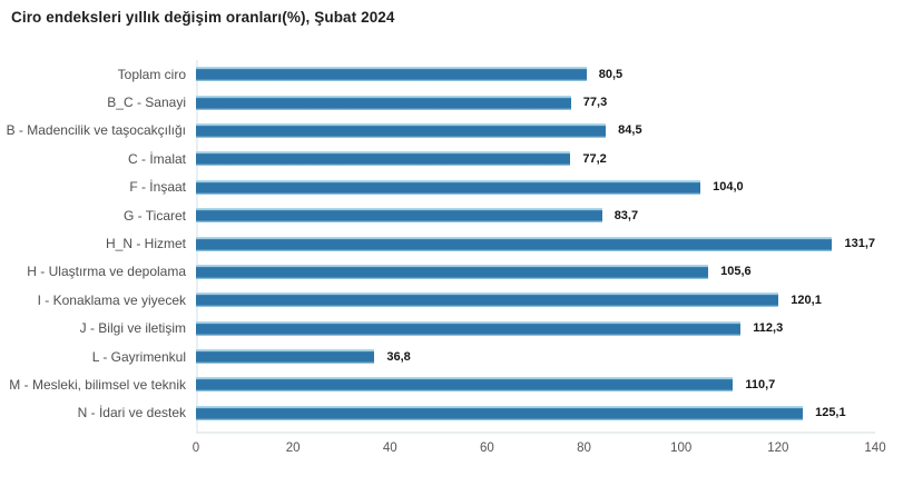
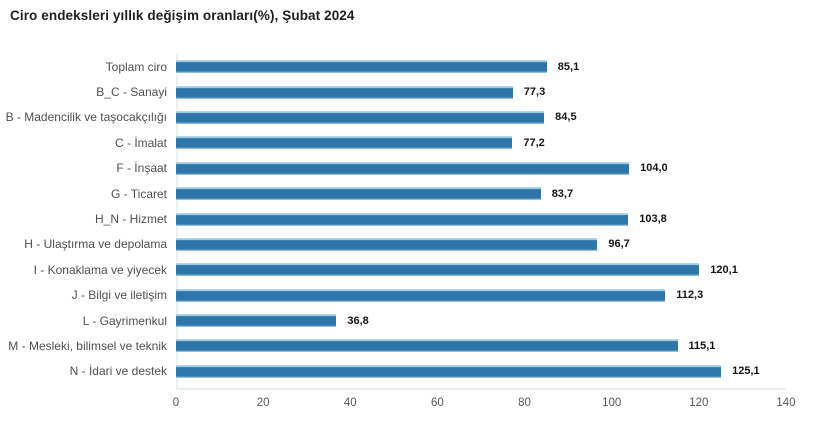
Toplam ciro: 80,5 -> 85,1
H_N - Hizmet: 131,7 -> 103,8
H - Ulaştırma ve depolama: 105,6 -> 96,7
M - Mesleki, bilimsel ve teknik: 110,7 -> 115,1
